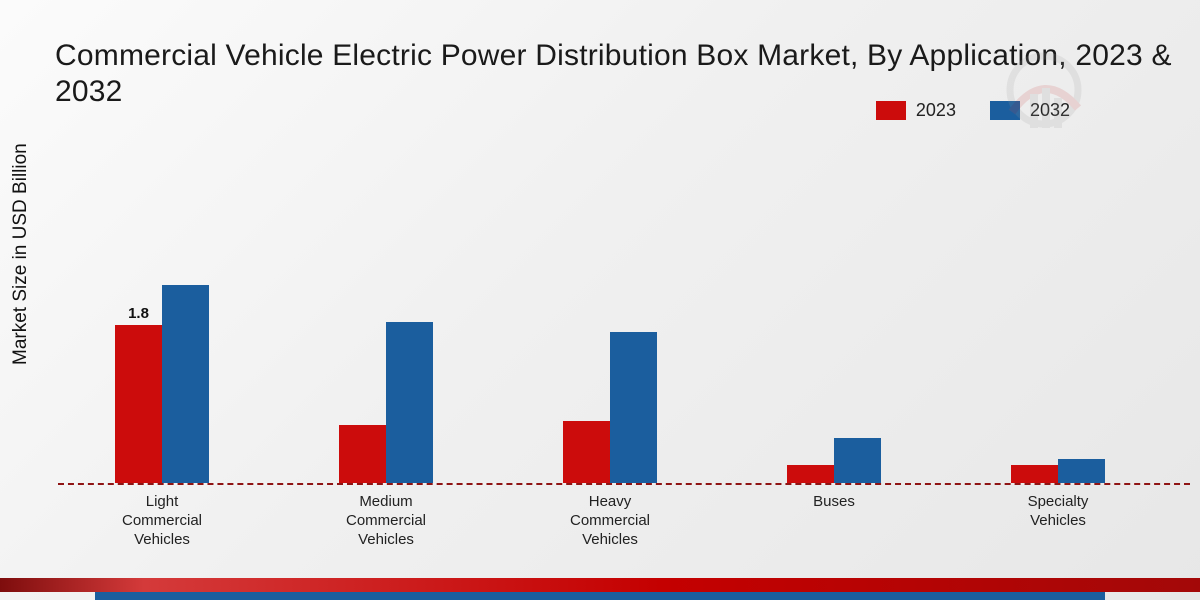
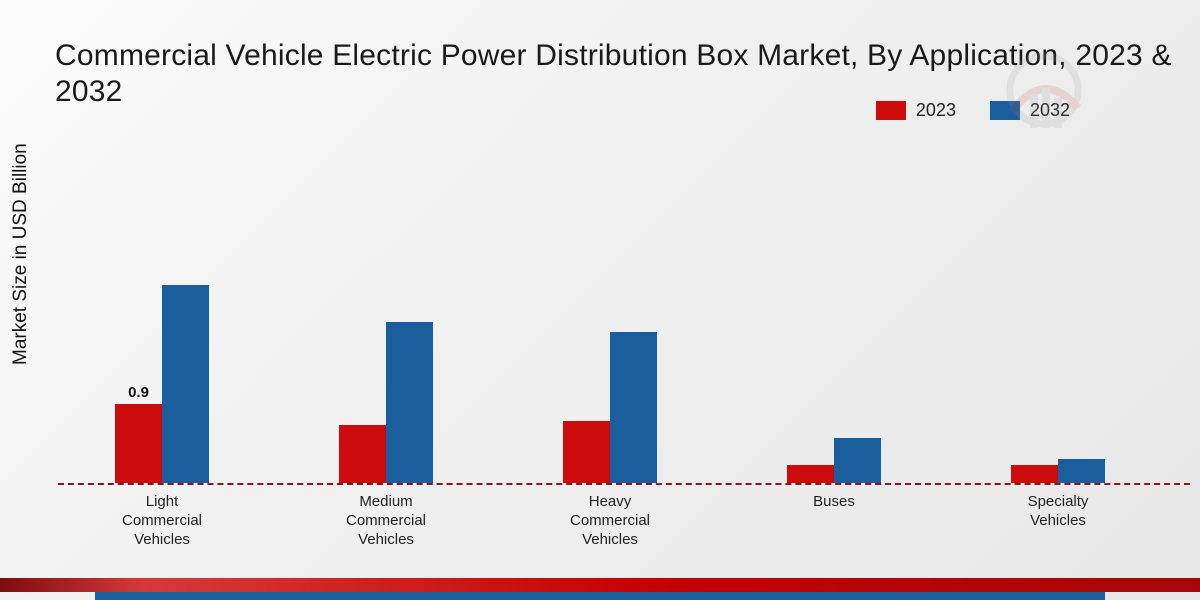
2023/Light Commercial Vehicles: 1.8 -> 0.9
